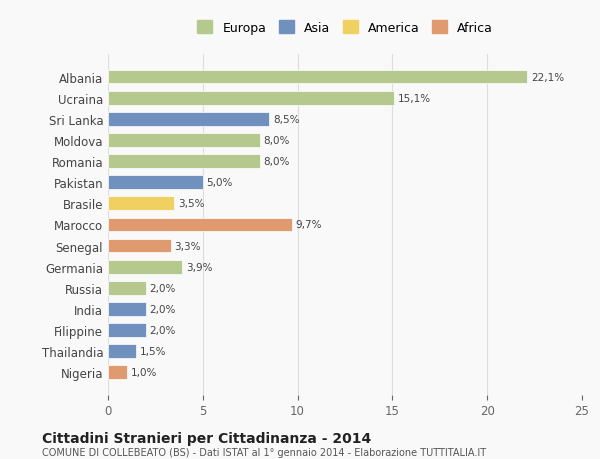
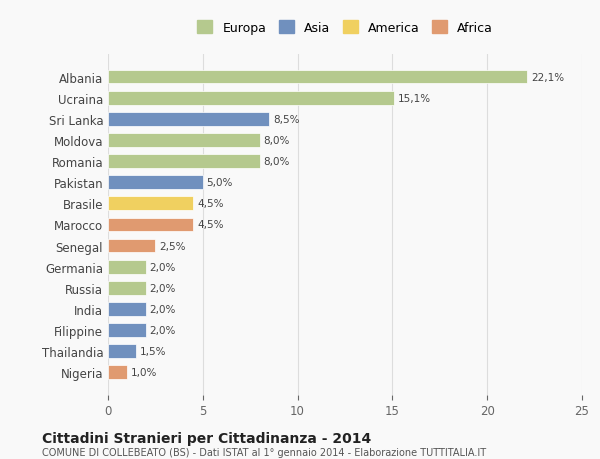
Brasile: 3,5% -> 4,5%
Marocco: 9,7% -> 4,5%
Senegal: 3,3% -> 2,5%
Germania: 3,9% -> 2,0%
